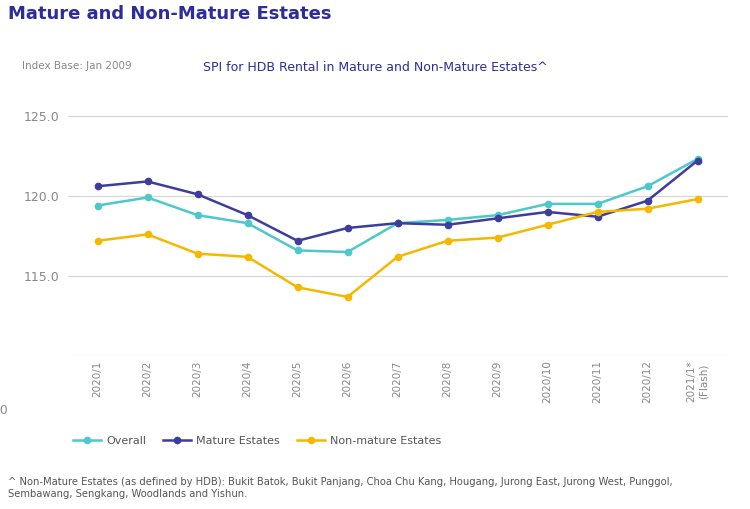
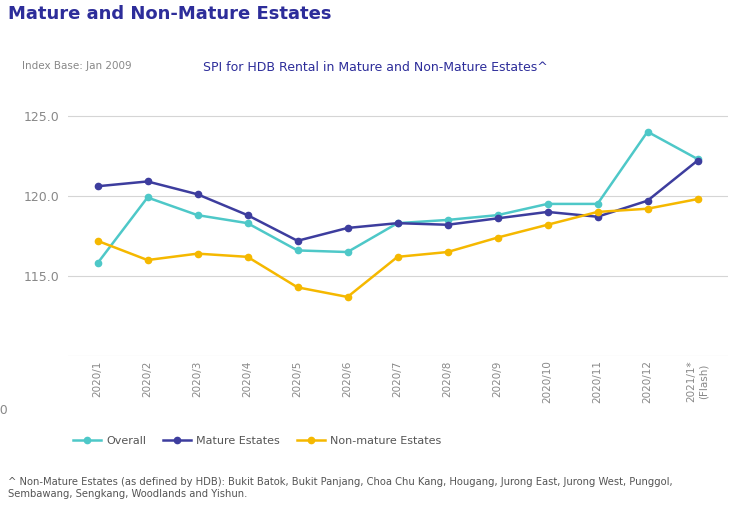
Overall/2020/1: 119.4 -> 115.8
Non-mature Estates/2020/2: 117.6 -> 116.0
Non-mature Estates/2020/8: 117.2 -> 116.5
Overall/2020/12: 120.6 -> 124.0
